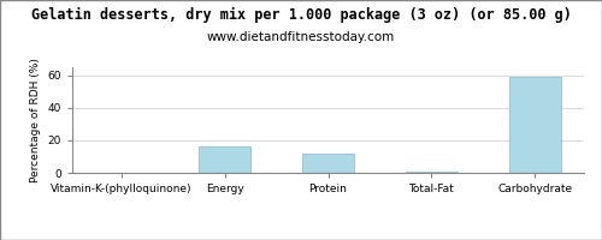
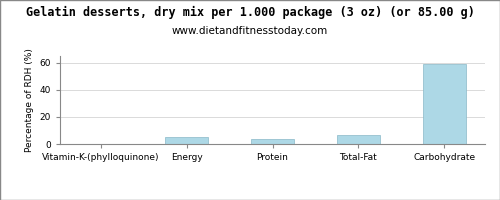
Energy: 16 -> 5
Protein: 12 -> 4
Total-Fat: 0 -> 7
